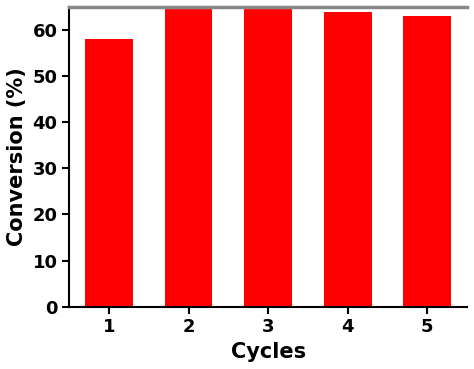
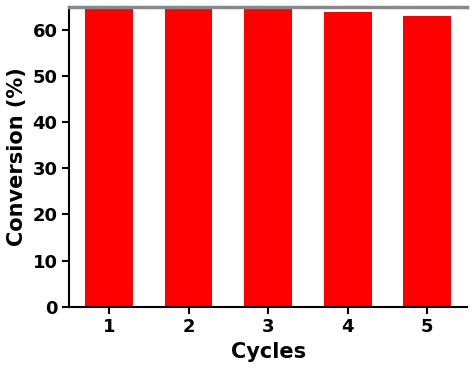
1: 58 -> 65
